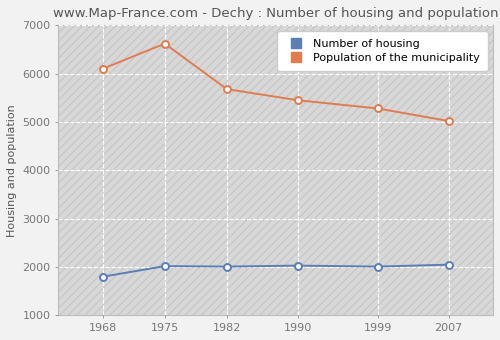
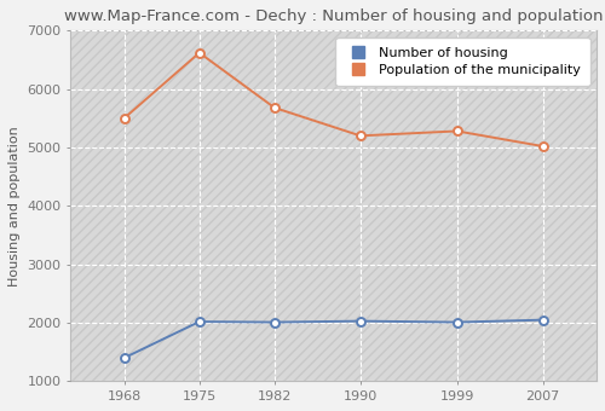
Number of housing/1968: 1800 -> 1400
Population of the municipality/1968: 6100 -> 5500
Population of the municipality/1990: 5450 -> 5200
